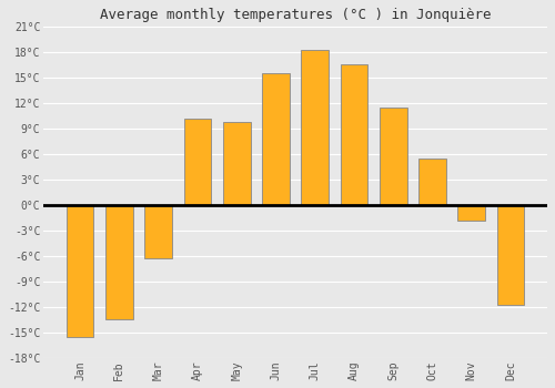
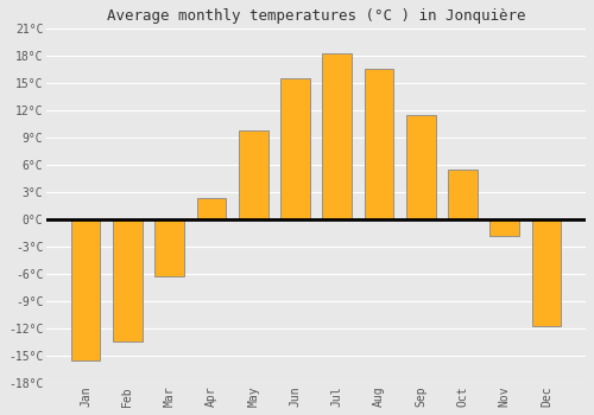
Apr: 10.2°C -> 2.3°C
